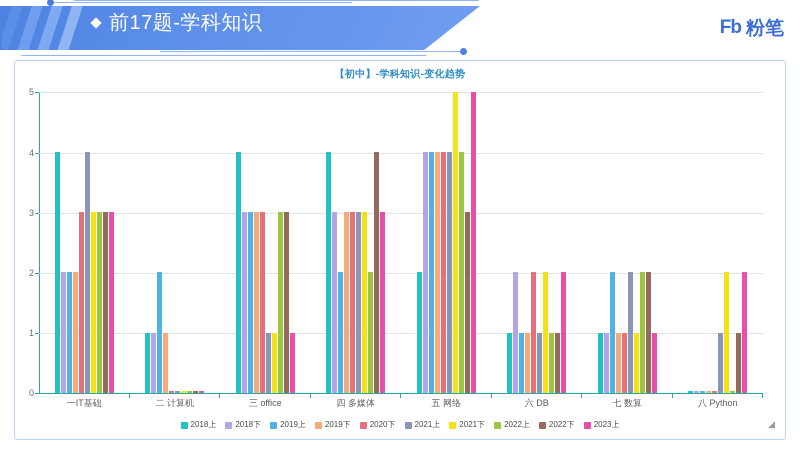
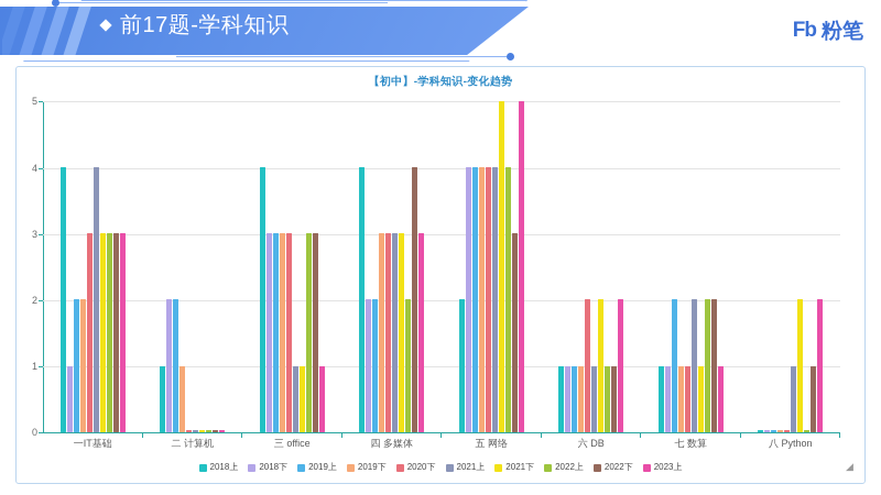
2018下/一IT基础: 2 -> 1
2018下/二 计算机: 1 -> 2
2018下/四 多媒体: 3 -> 2
2018下/六 DB: 2 -> 1
